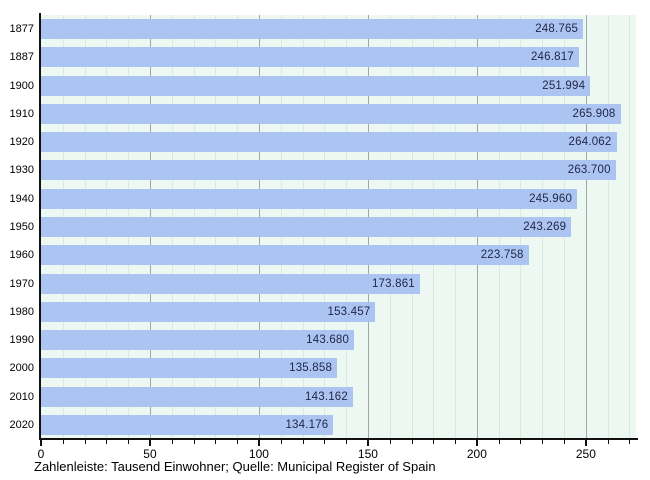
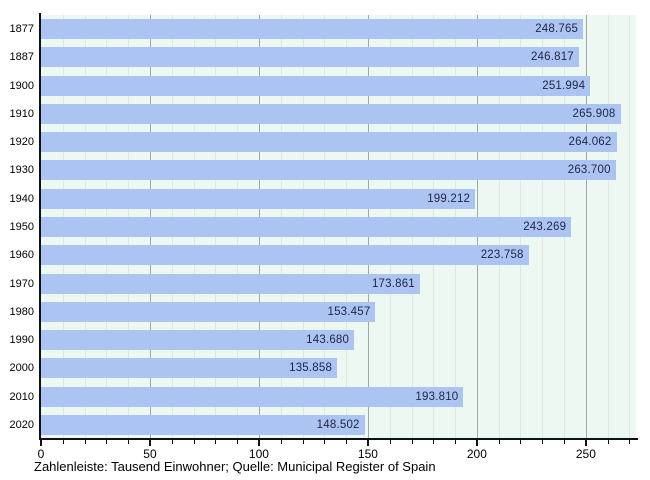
1940: 245.960 -> 199.212
2010: 143.162 -> 193.810
2020: 134.176 -> 148.502
